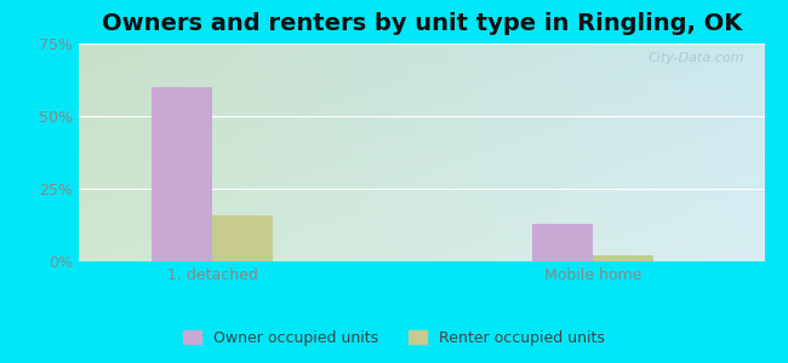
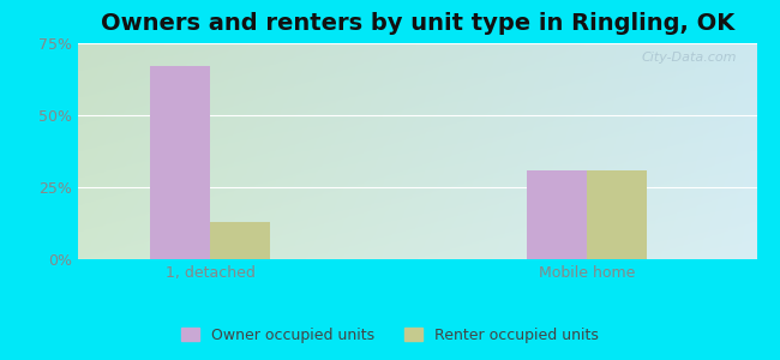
Owner occupied units/1, detached: 60% -> 67%
Renter occupied units/1, detached: 16% -> 13%
Owner occupied units/Mobile home: 13% -> 31%
Renter occupied units/Mobile home: 2% -> 31%
